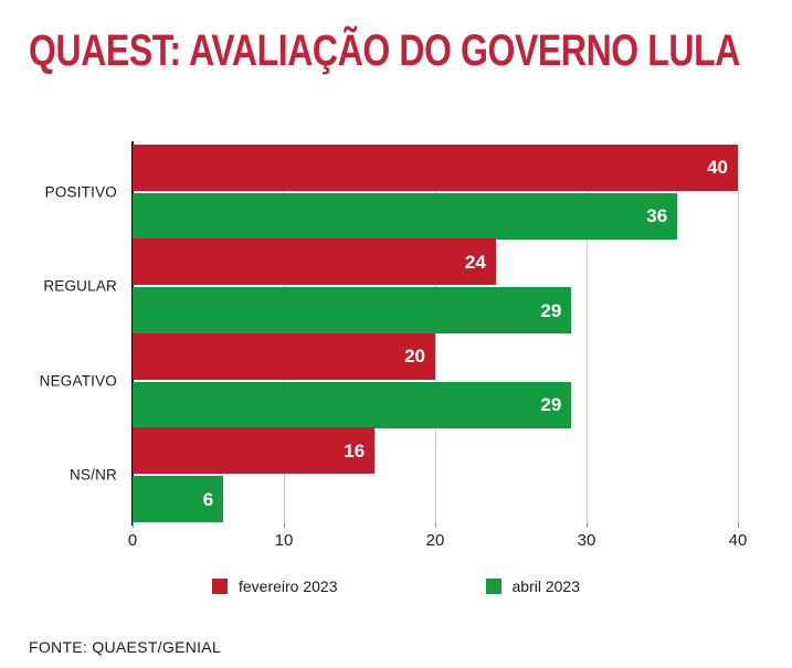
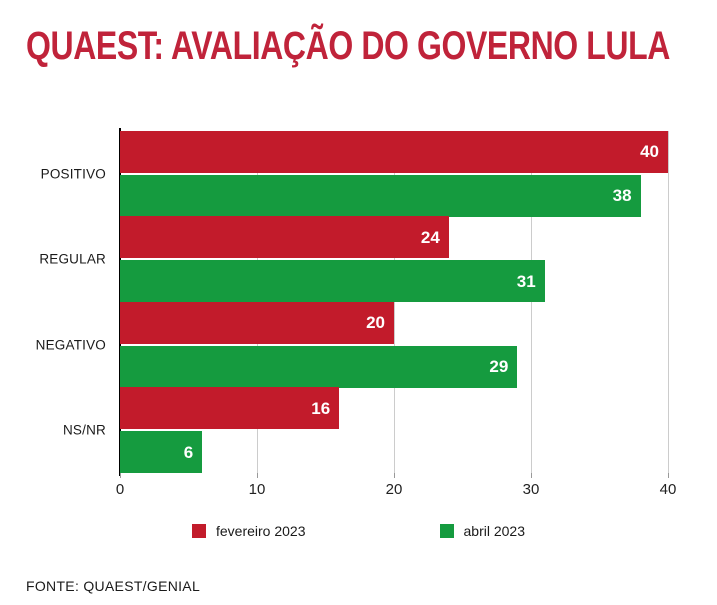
abril 2023/POSITIVO: 36 -> 38
abril 2023/REGULAR: 29 -> 31
